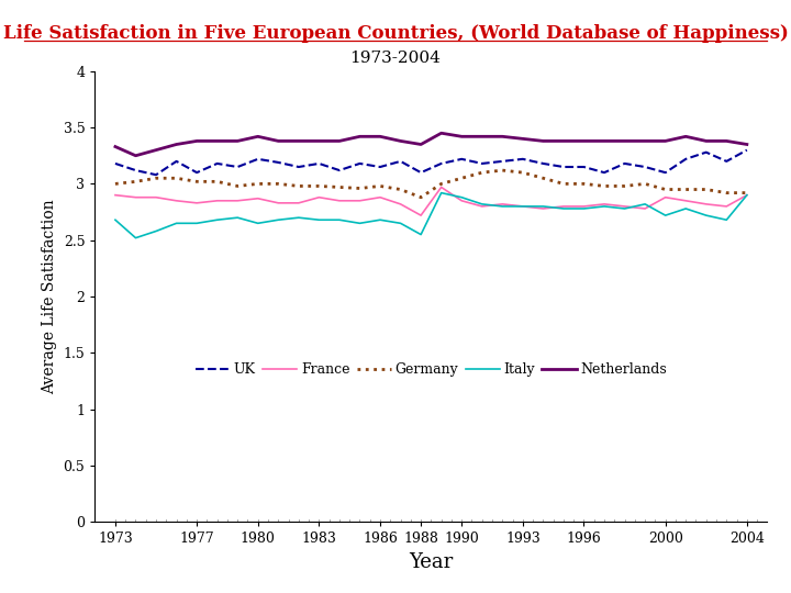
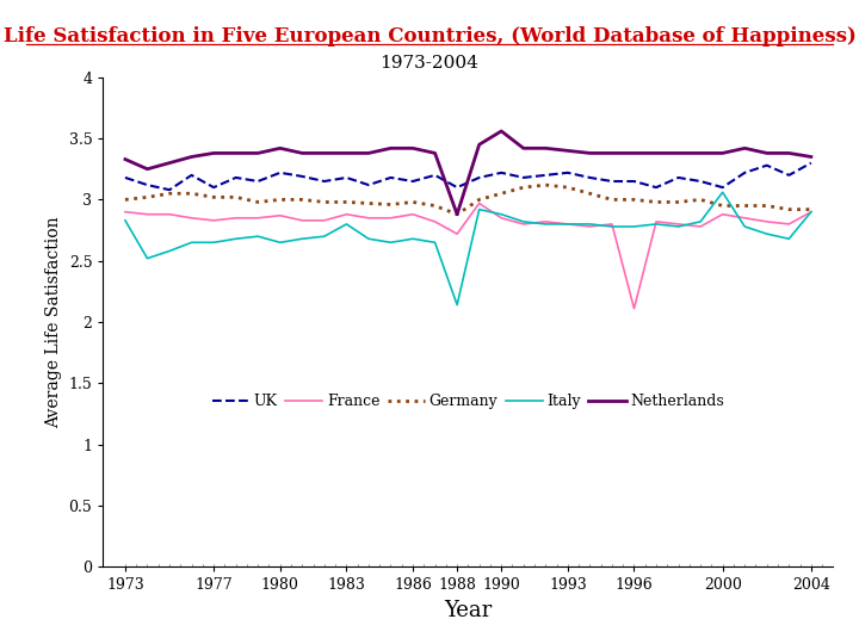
Italy/1973: 2.68 -> 2.83
Italy/1983: 2.68 -> 2.80
Italy/1988: 2.55 -> 2.14
Netherlands/1988: 3.35 -> 2.88
Netherlands/1990: 3.42 -> 3.56
France/1996: 2.80 -> 2.11
Italy/2000: 2.72 -> 3.06
